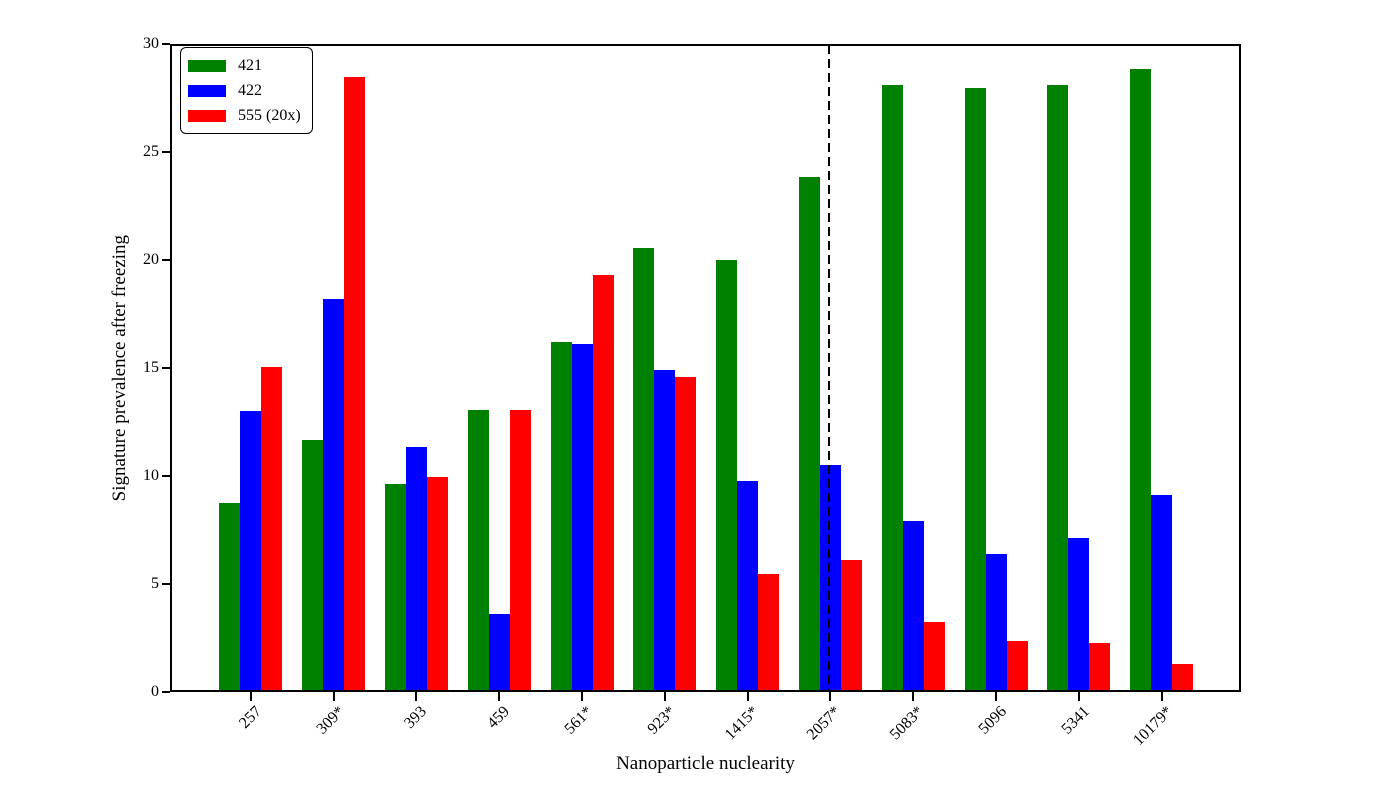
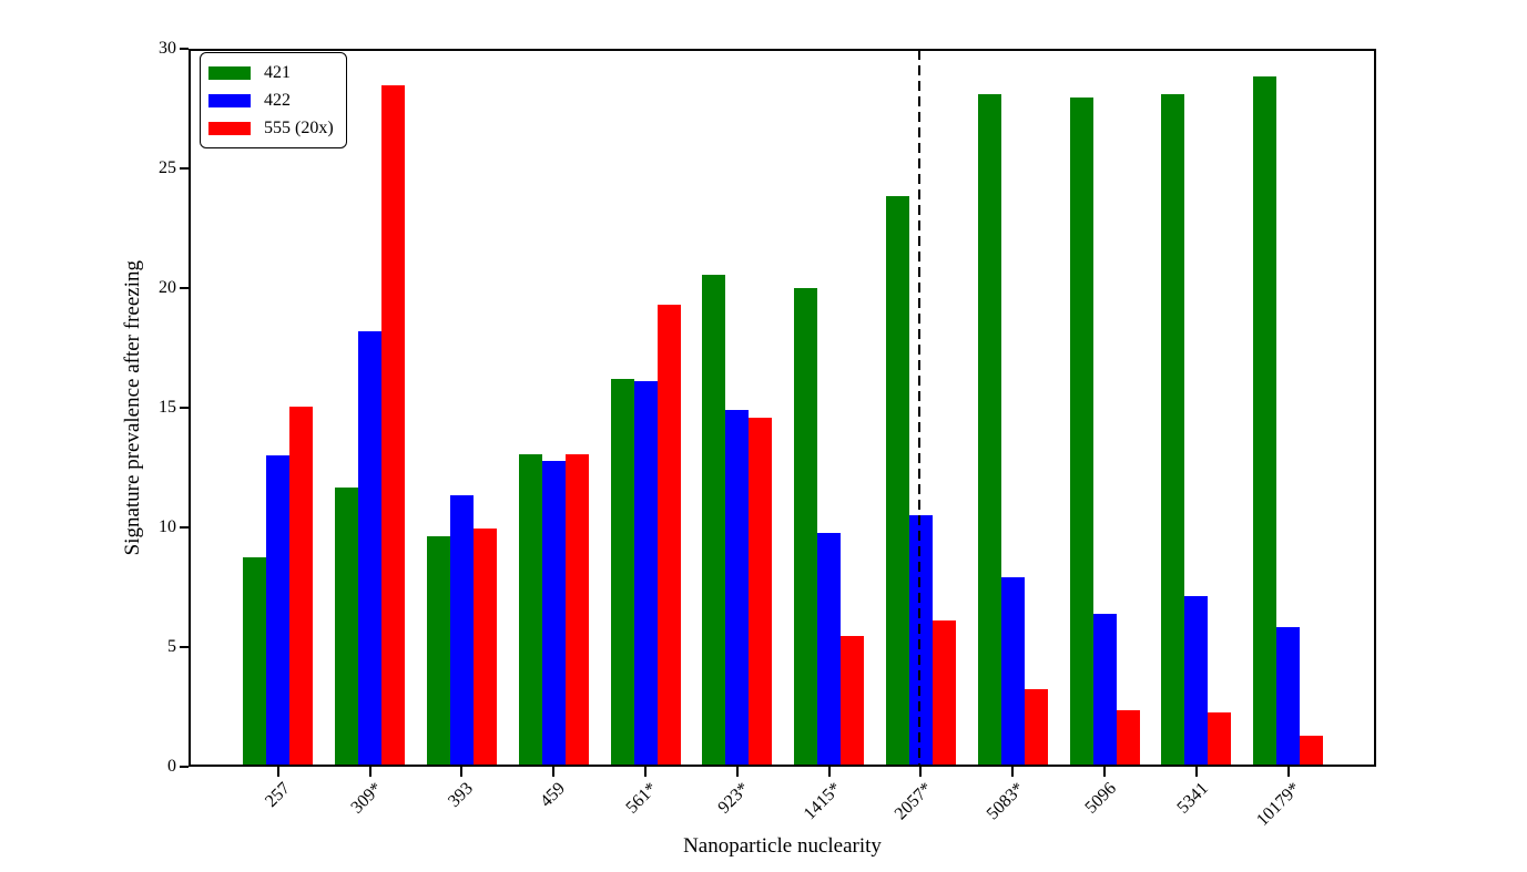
422/459: 3.6 -> 12.8
422/10179*: 9.1 -> 5.8
